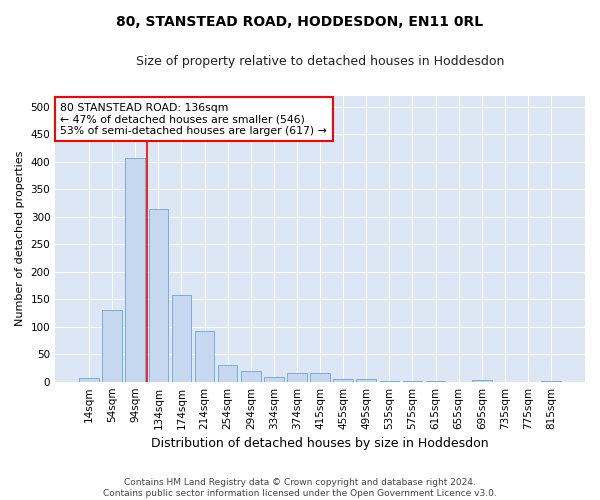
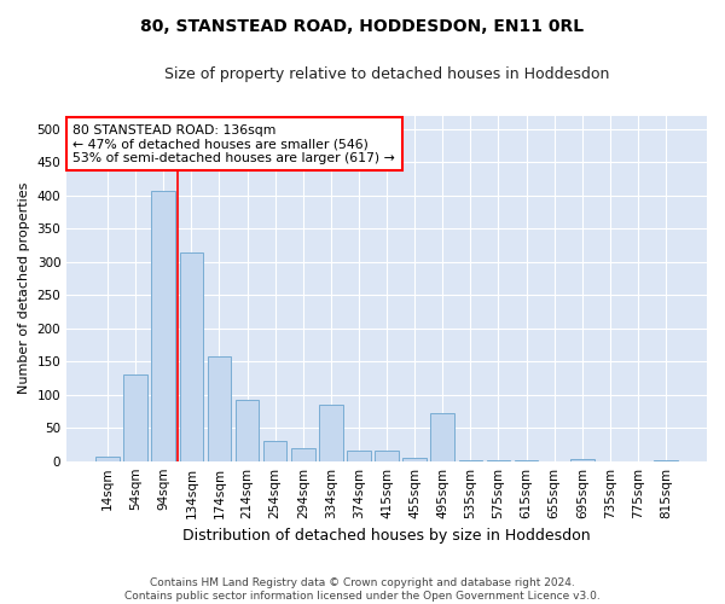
334sqm: 8 -> 84
495sqm: 5 -> 72
